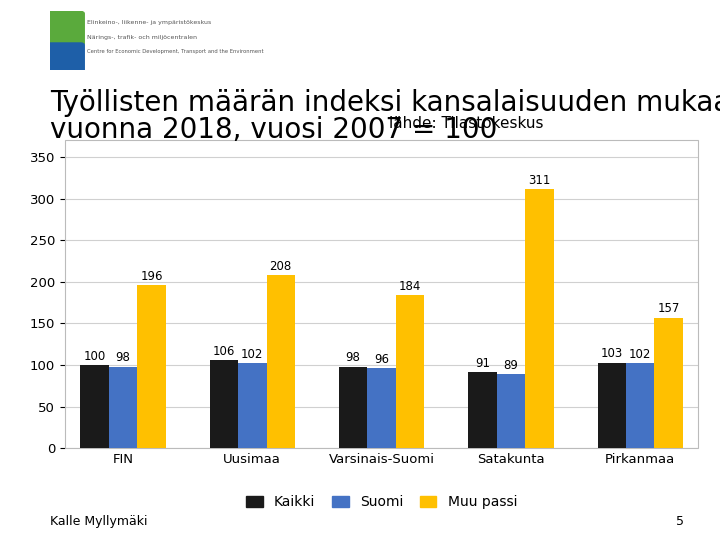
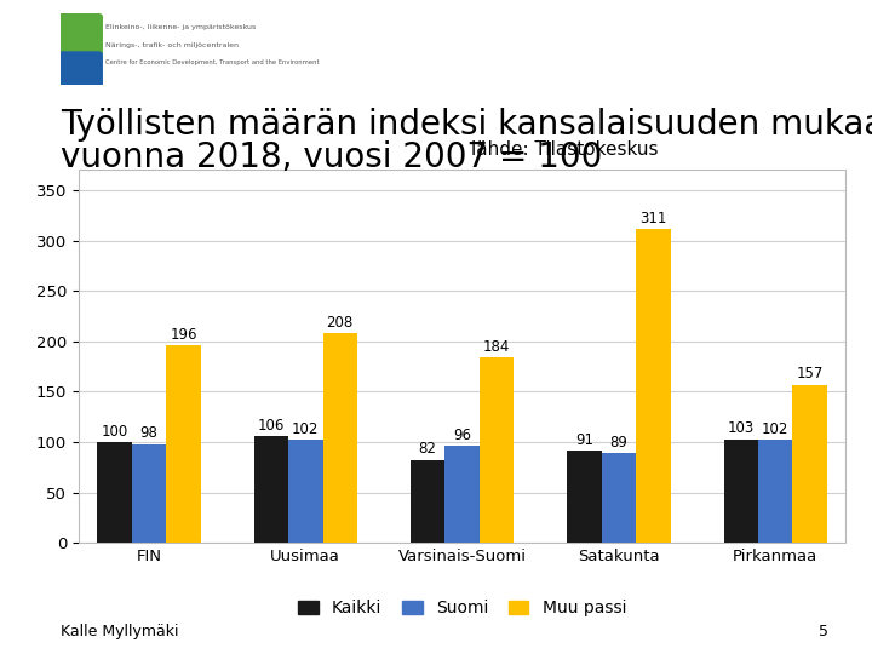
Kaikki/Varsinais-Suomi: 98 -> 82
